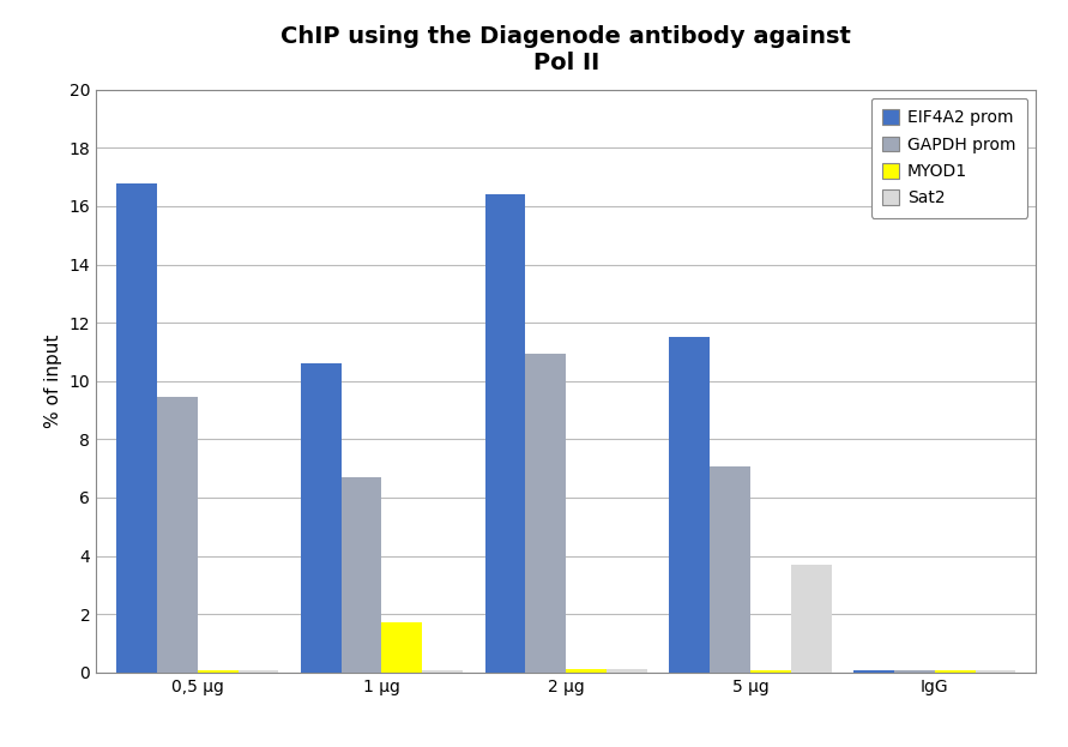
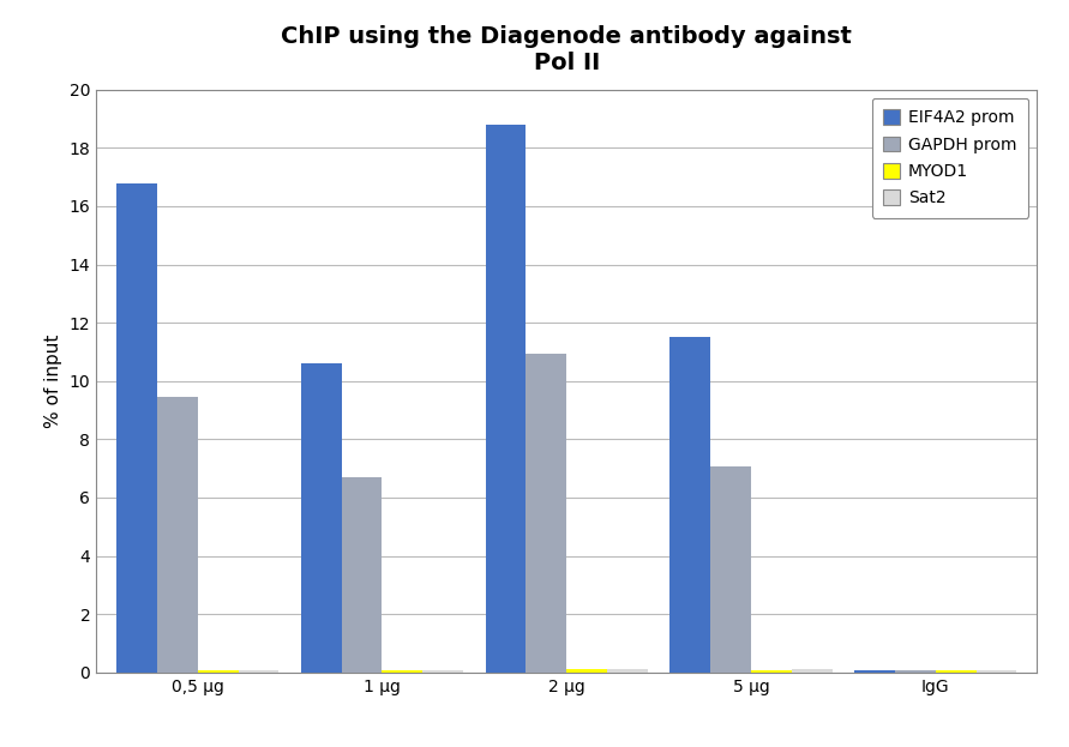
MYOD1/1 µg: 1.70 -> 0.08
EIF4A2 prom/2 µg: 16.40 -> 18.80
Sat2/5 µg: 3.70 -> 0.12
